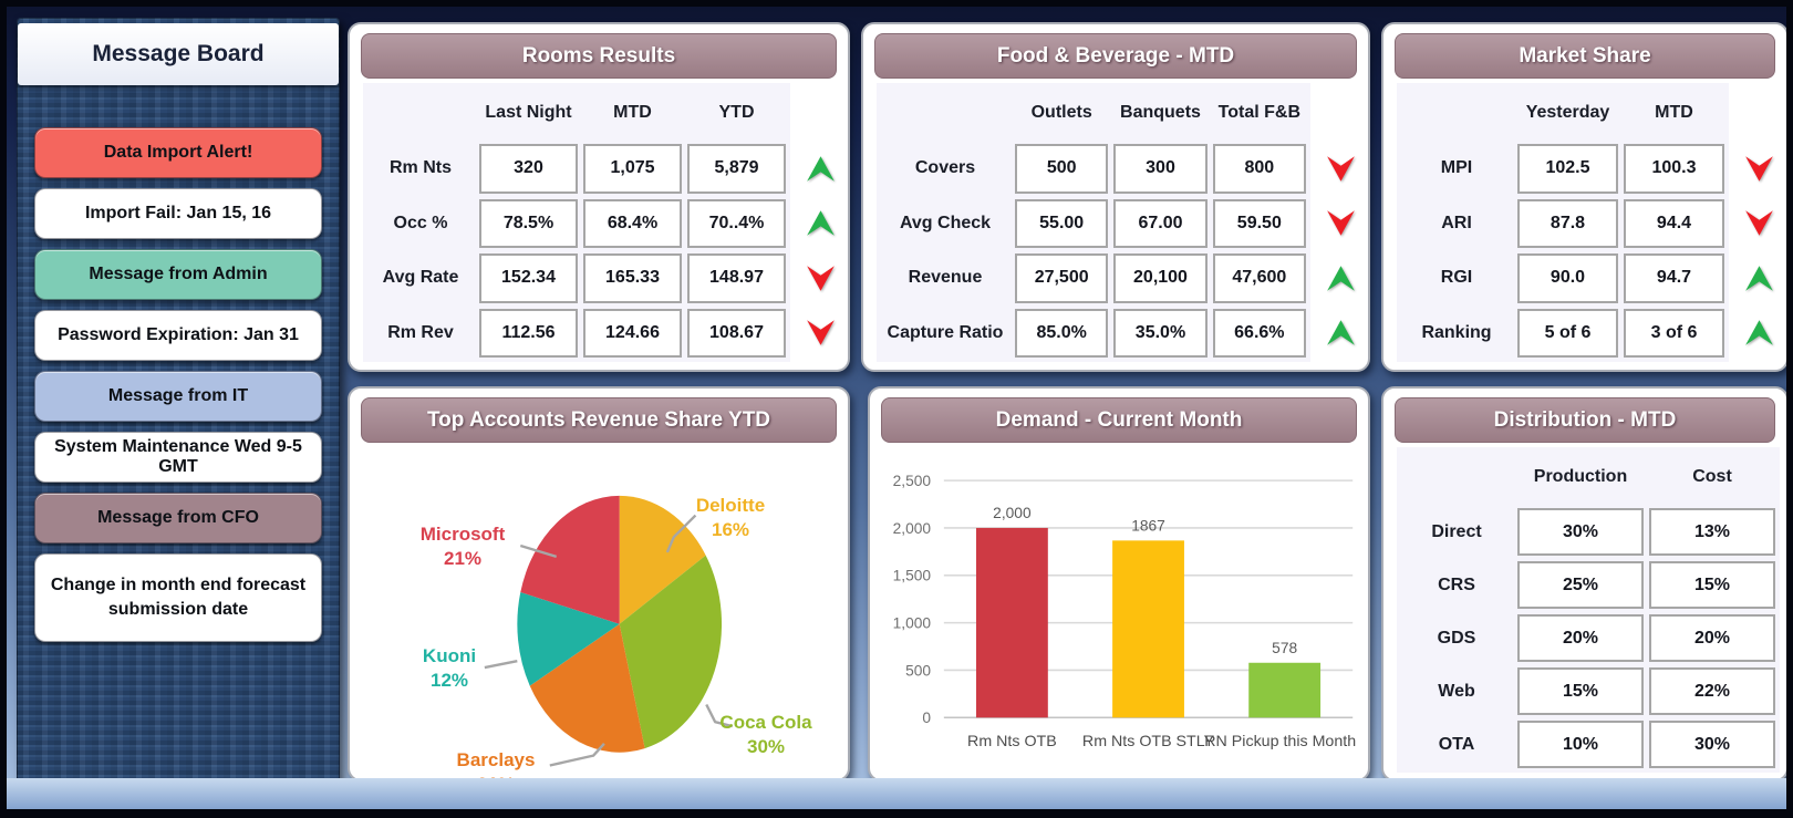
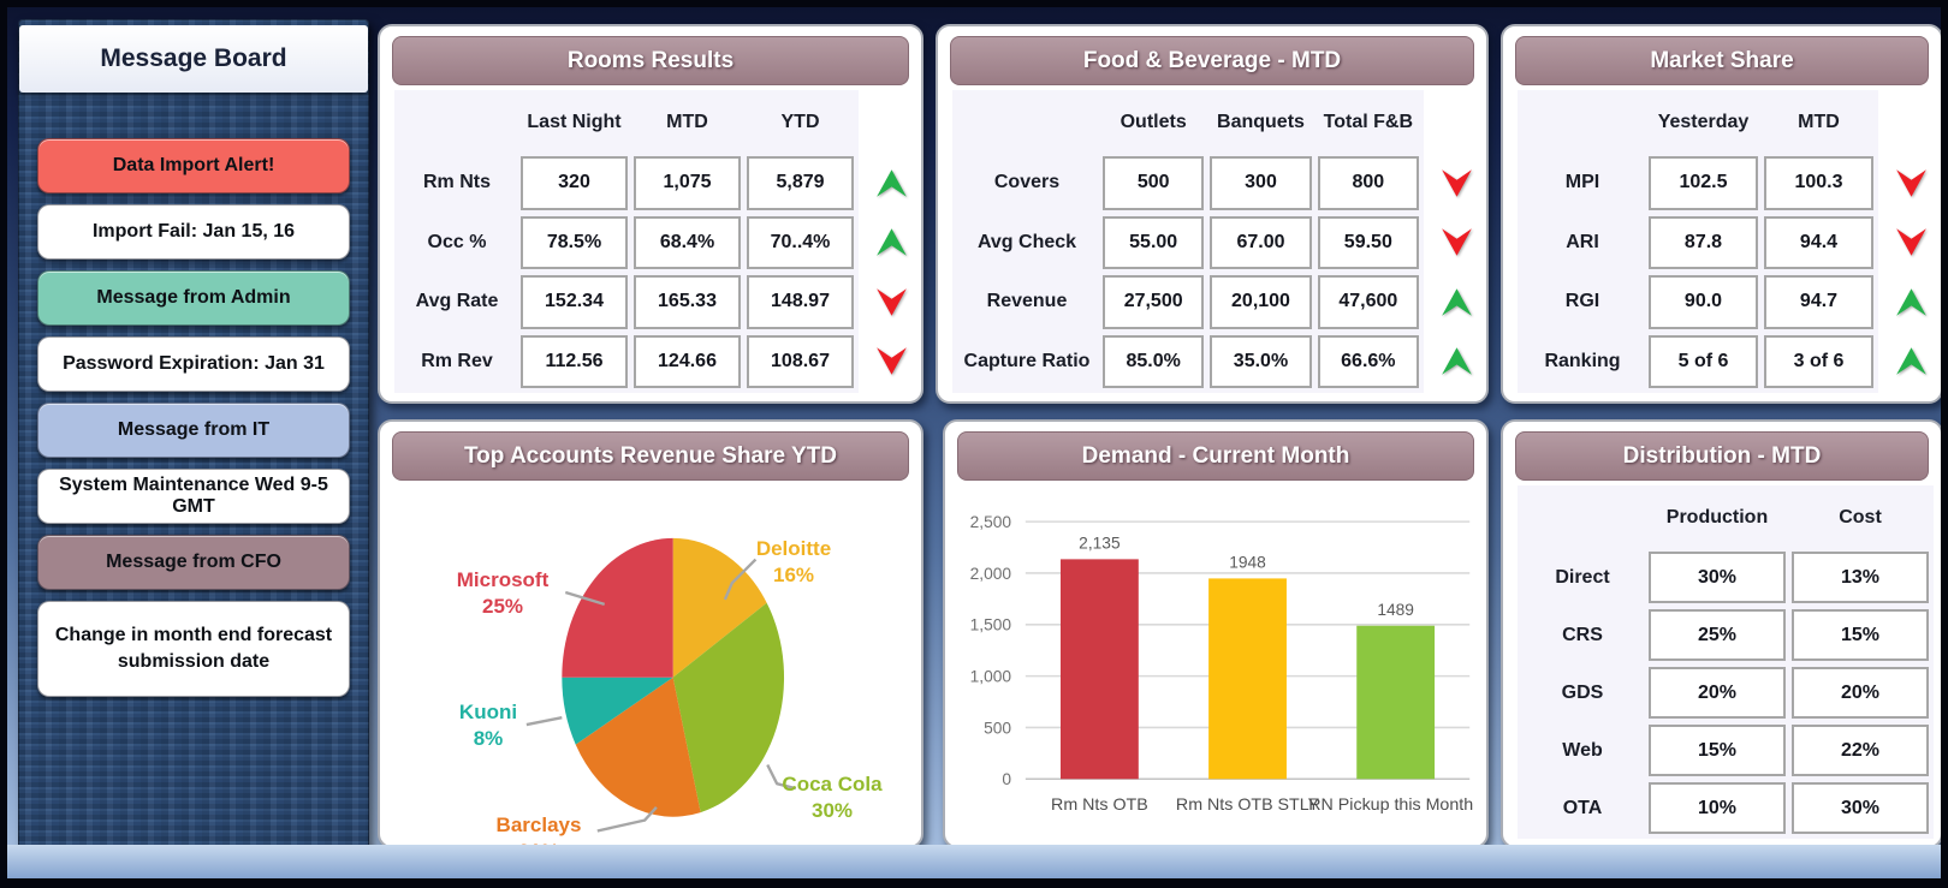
Top Accounts Revenue Share YTD/Kuoni: 12% -> 8%
Top Accounts Revenue Share YTD/Microsoft: 21% -> 25%
Demand - Current Month/Rm Nts OTB: 2,000 -> 2,135
Demand - Current Month/Rm Nts OTB STLY: 1867 -> 1948
Demand - Current Month/RN Pickup this Month: 578 -> 1489
